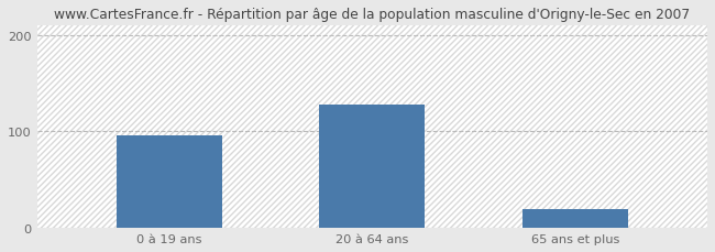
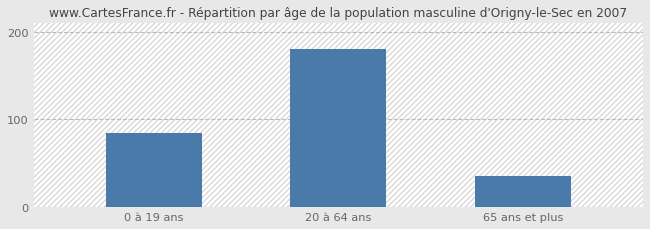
0 à 19 ans: 96 -> 85
20 à 64 ans: 128 -> 180
65 ans et plus: 20 -> 35
